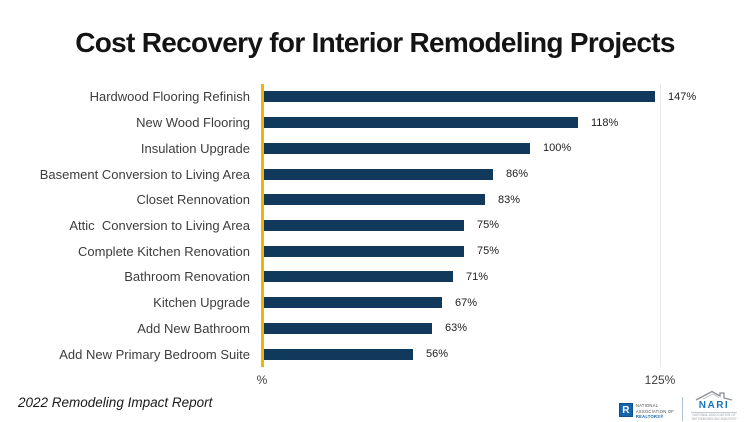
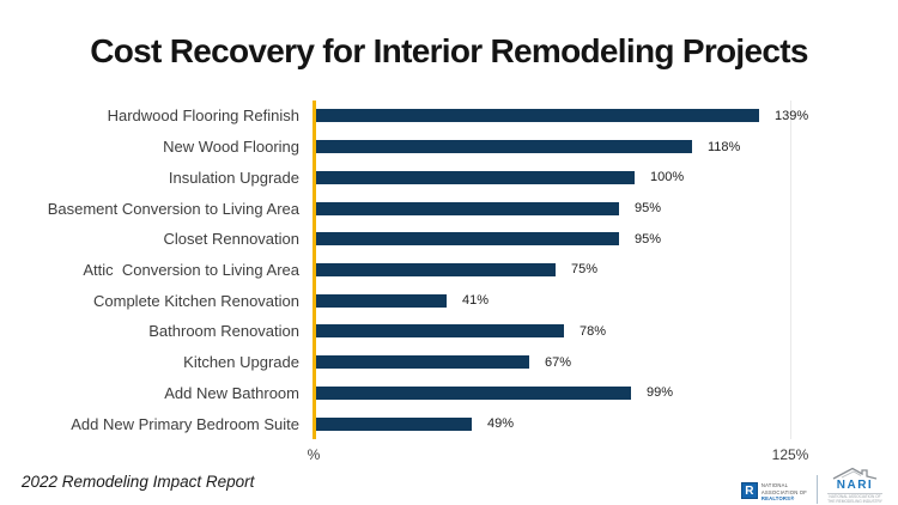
Hardwood Flooring Refinish: 147% -> 139%
Basement Conversion to Living Area: 86% -> 95%
Closet Rennovation: 83% -> 95%
Complete Kitchen Renovation: 75% -> 41%
Bathroom Renovation: 71% -> 78%
Add New Bathroom: 63% -> 99%
Add New Primary Bedroom Suite: 56% -> 49%
